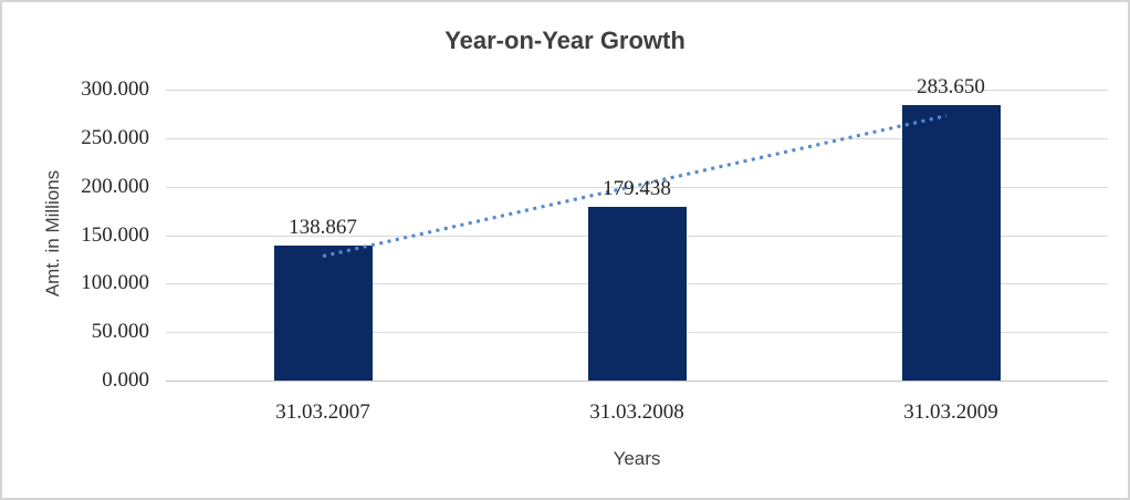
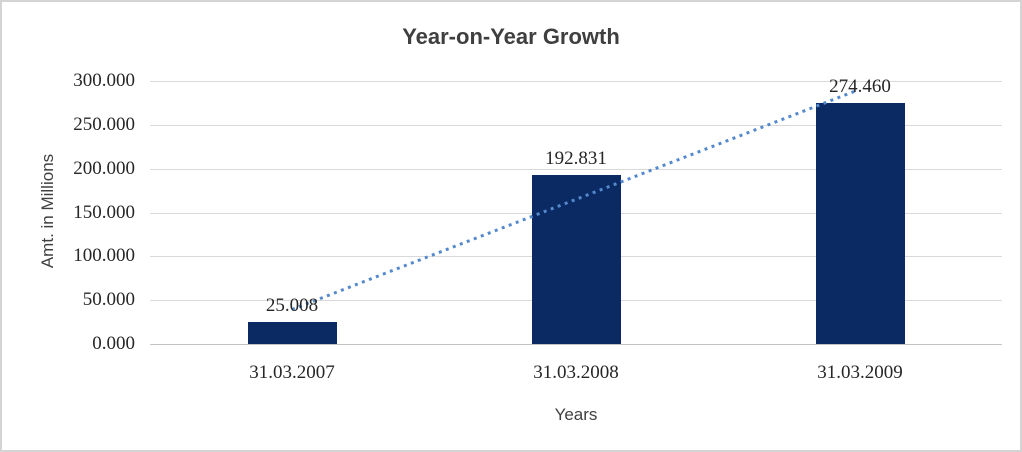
31.03.2007: 138.867 -> 25.008
31.03.2008: 179.438 -> 192.831
31.03.2009: 283.650 -> 274.460
